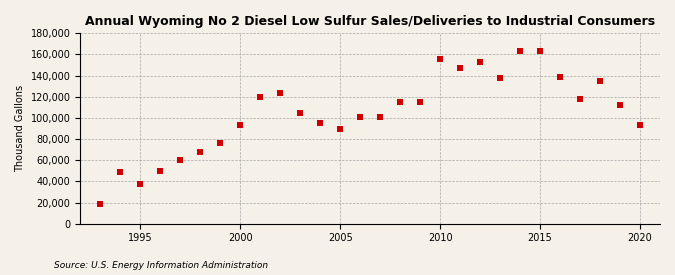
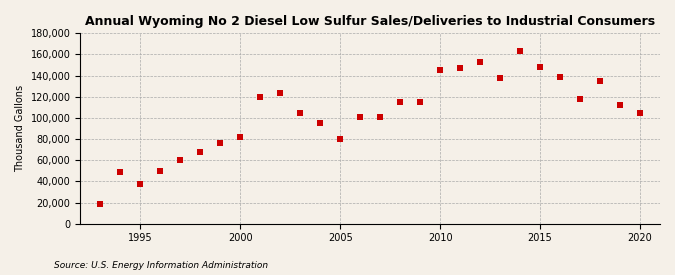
2000: 93,000 -> 82,000
2005: 90,000 -> 80,000
2010: 156,000 -> 145,000
2015: 163,000 -> 148,000
2020: 93,000 -> 105,000
